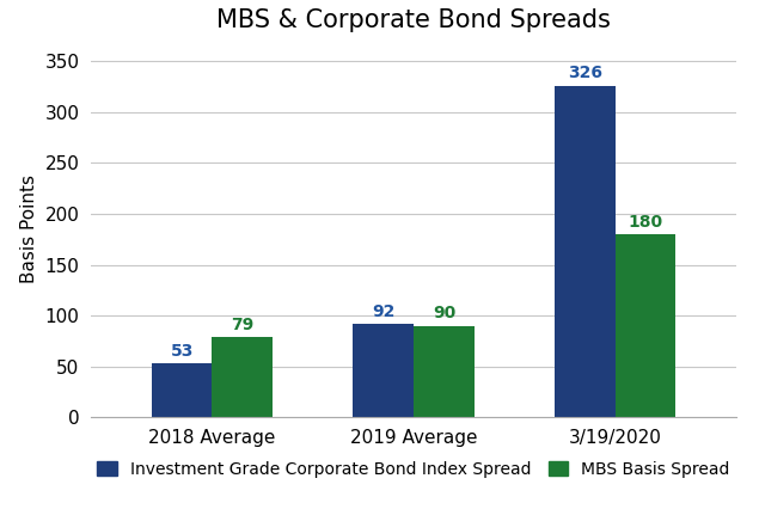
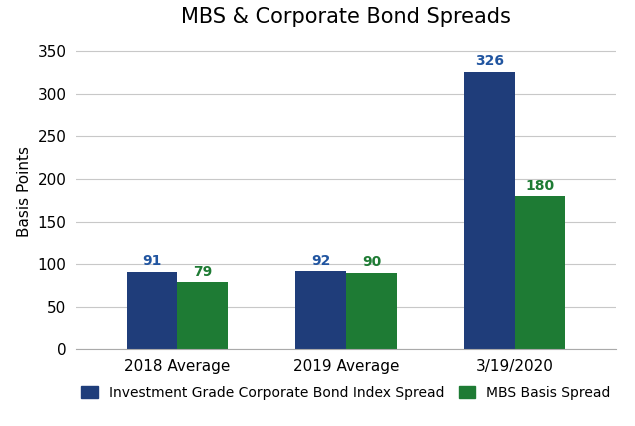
Investment Grade Corporate Bond Index Spread/2018 Average: 53 -> 91
